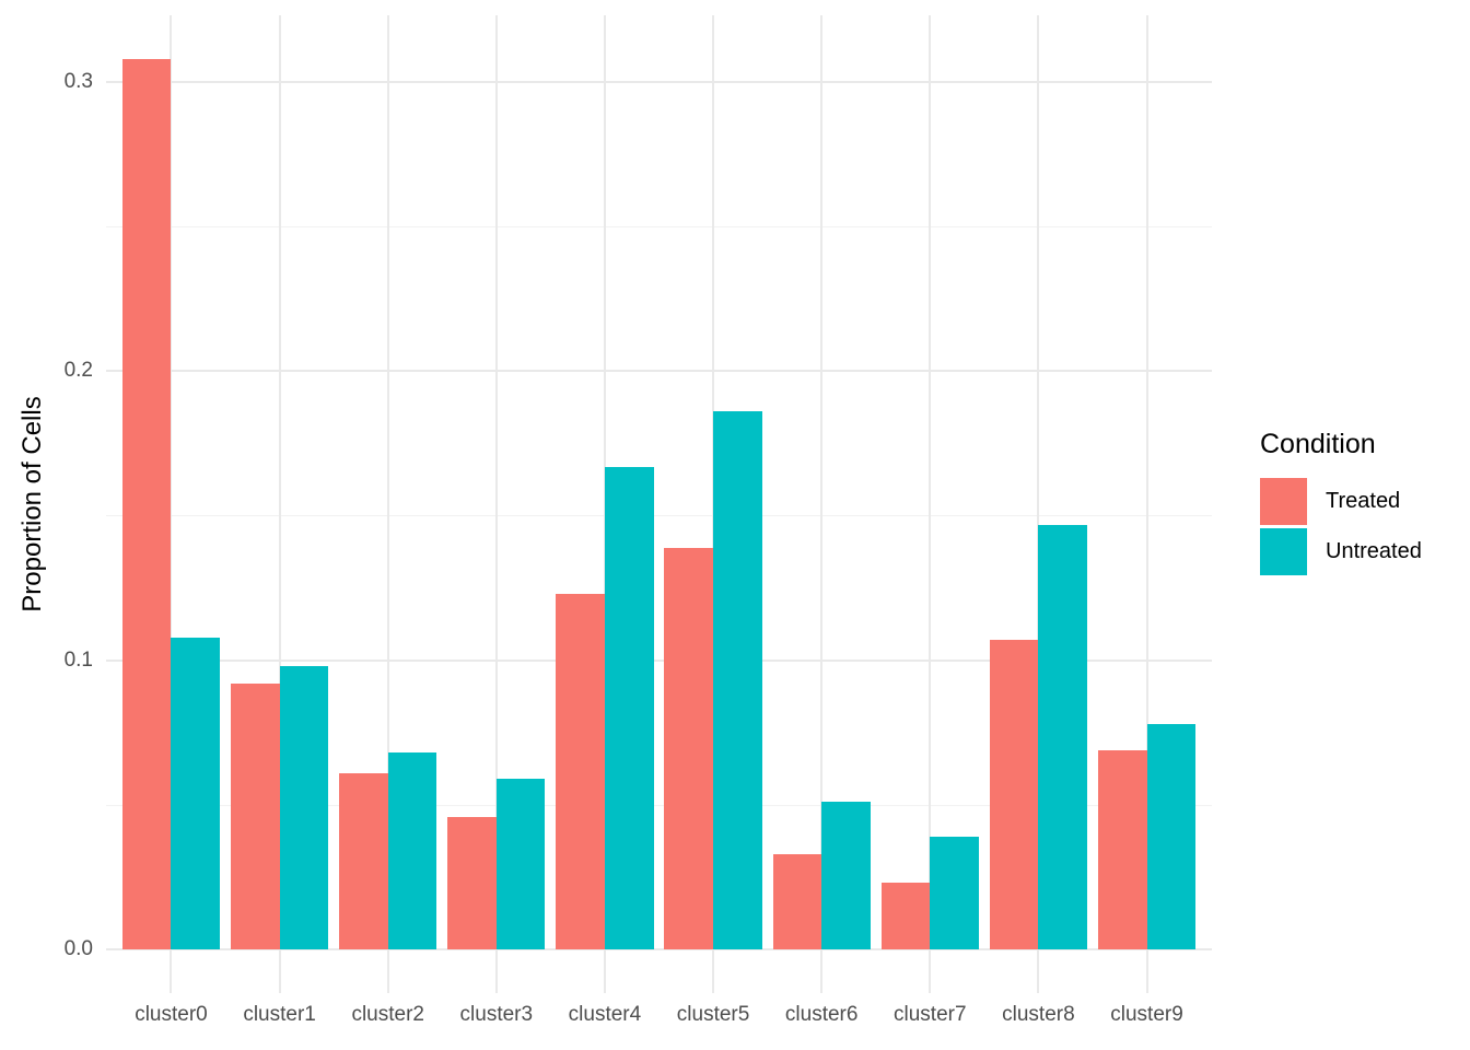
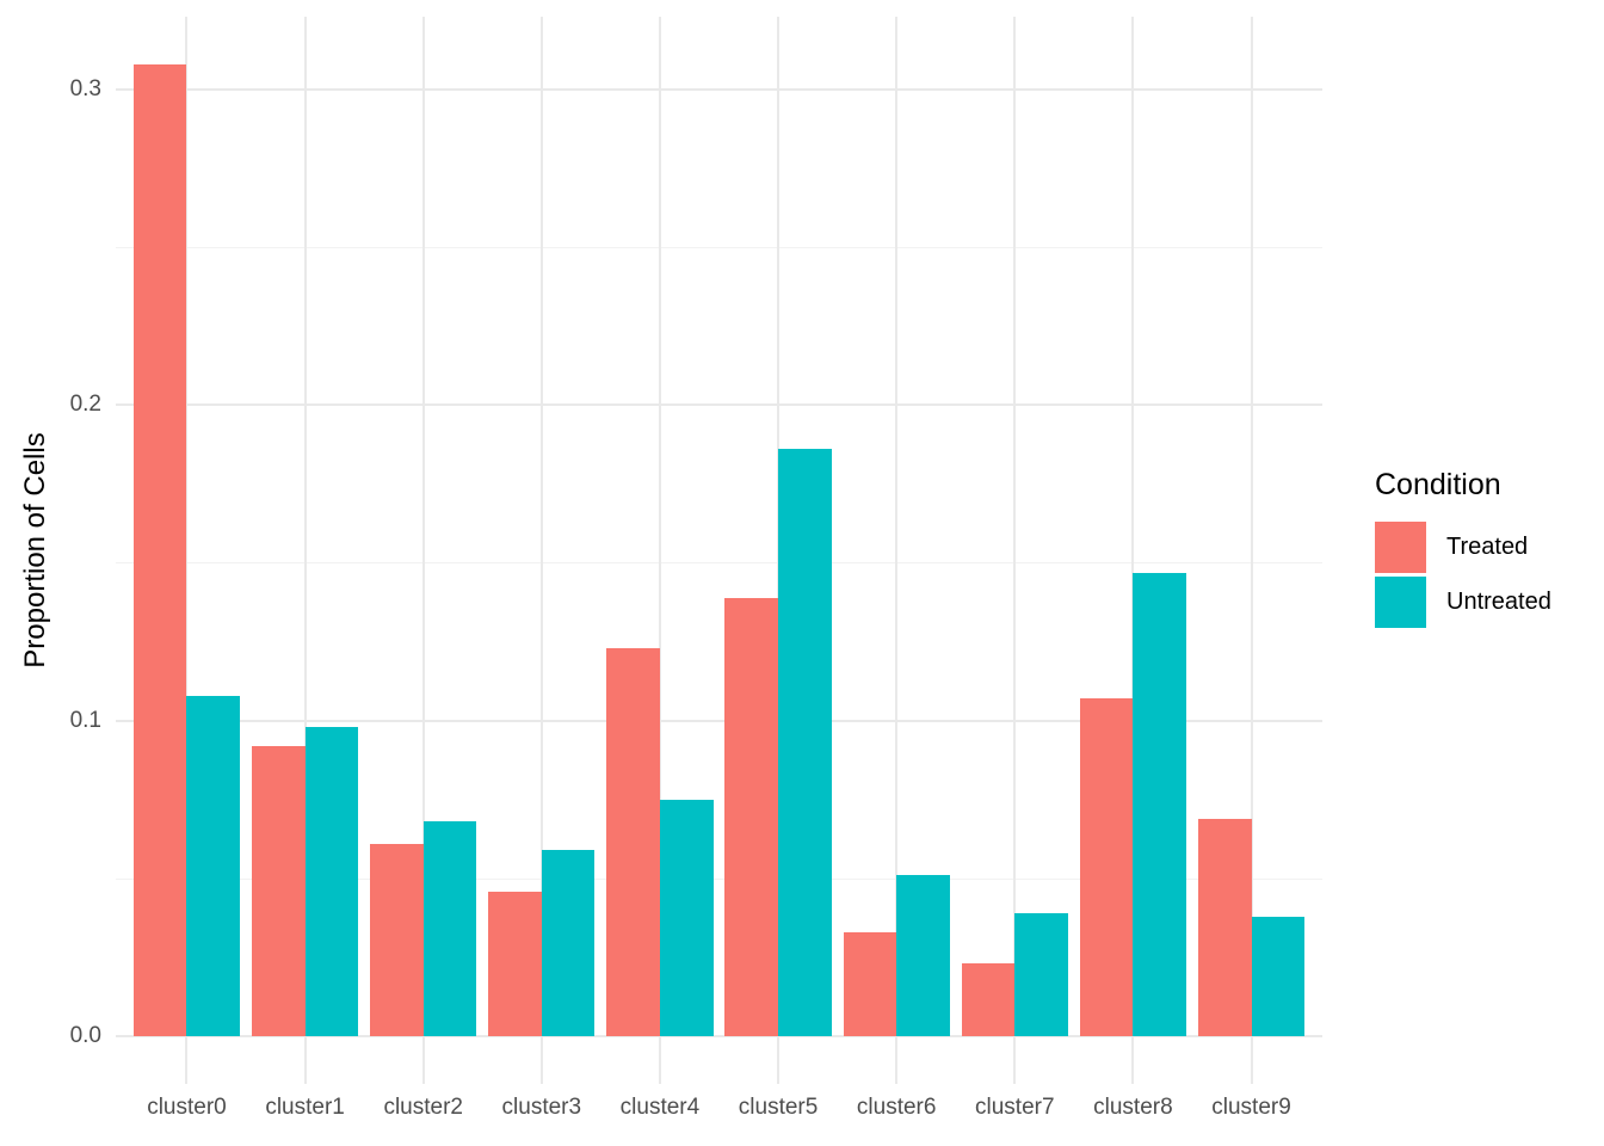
Untreated/cluster4: 0.167 -> 0.075
Untreated/cluster9: 0.078 -> 0.038
